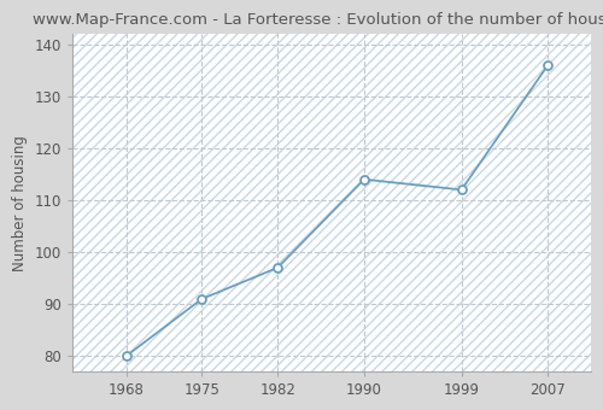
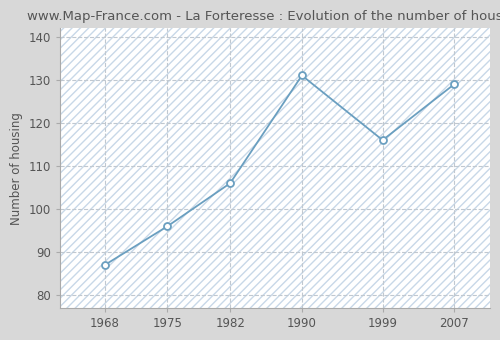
1968: 80 -> 87
1975: 91 -> 96
1982: 97 -> 106
1990: 114 -> 131
1999: 112 -> 116
2007: 136 -> 129
